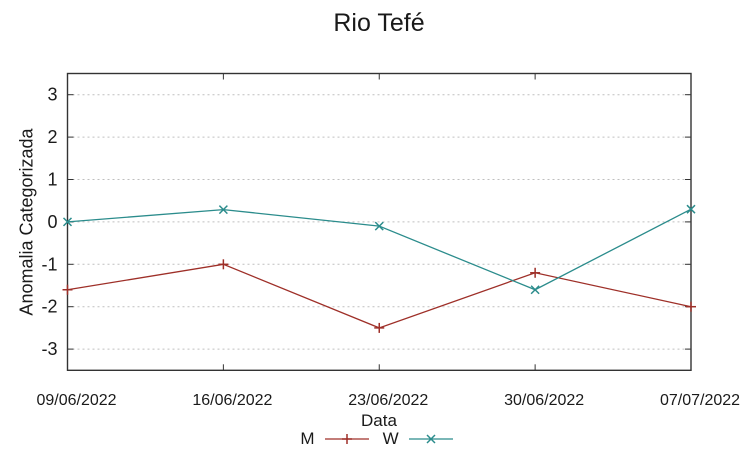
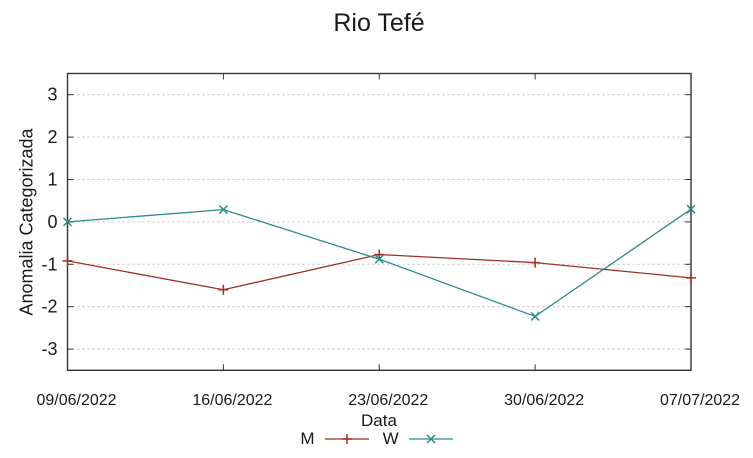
M/09/06/2022: -1.6 -> -0.9
M/16/06/2022: -1.0 -> -1.6
M/23/06/2022: -2.5 -> -0.8
W/23/06/2022: -0.1 -> -0.9
M/30/06/2022: -1.2 -> -1.0
W/30/06/2022: -1.6 -> -2.2
M/07/07/2022: -2.0 -> -1.3
